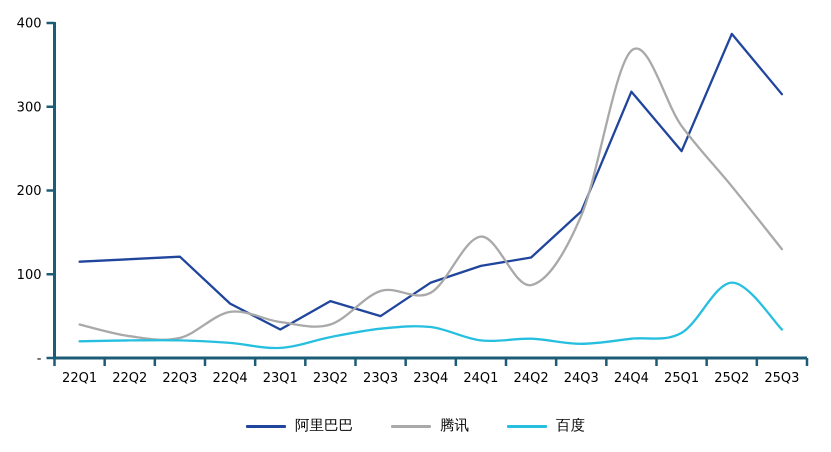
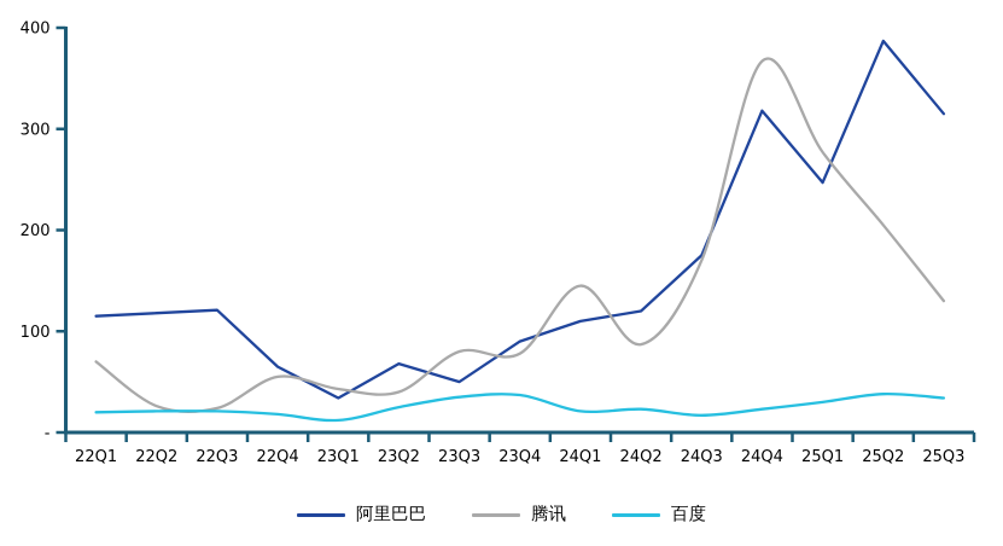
腾讯/22Q1: 40 -> 70
百度/25Q2: 90 -> 40
